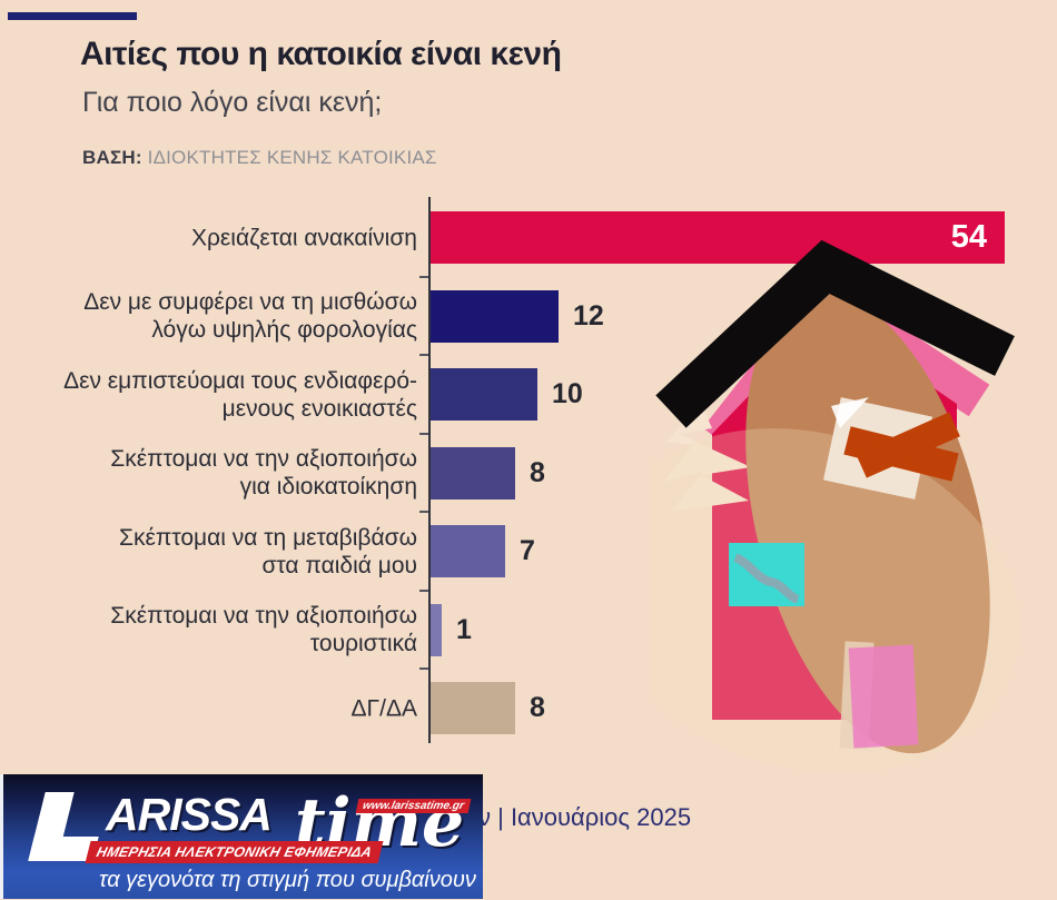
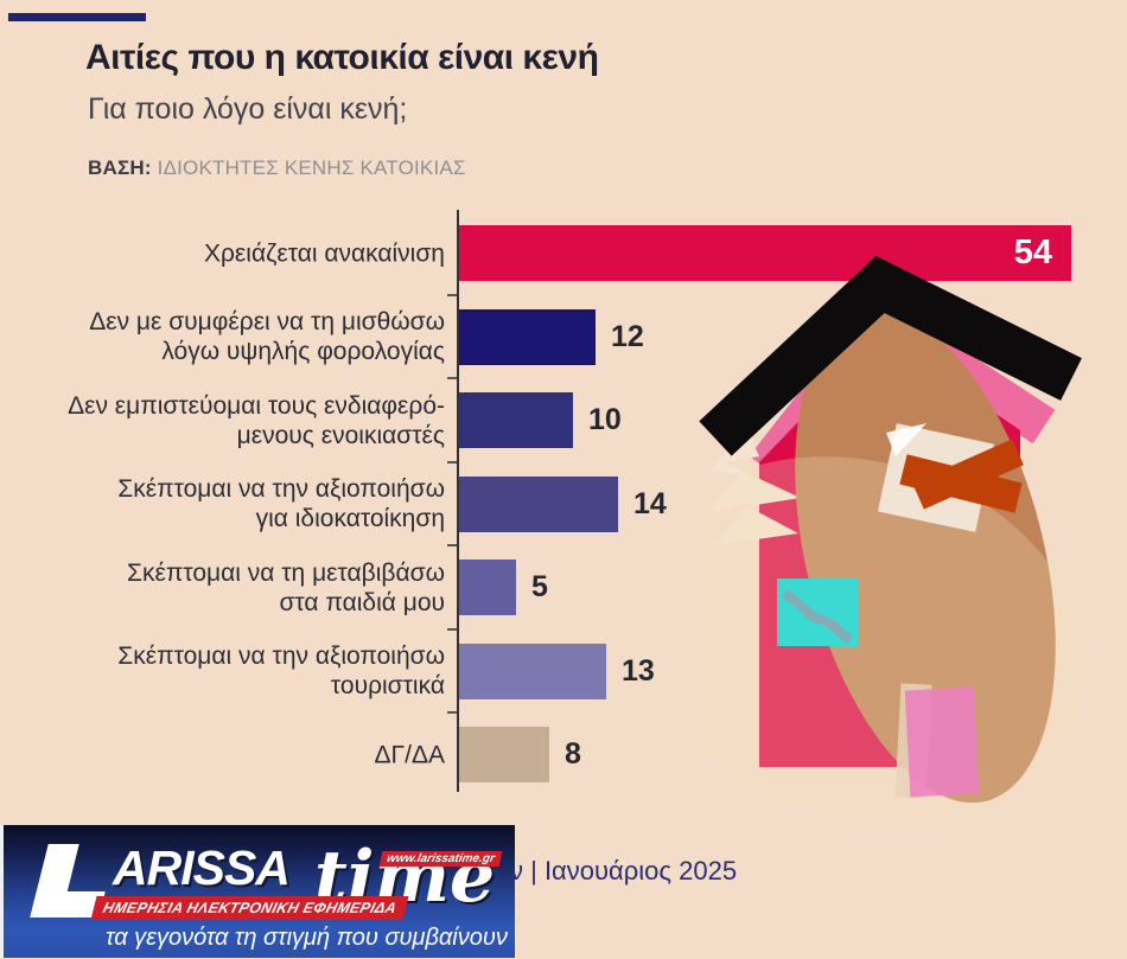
Σκέπτομαι να την αξιοποιήσω για ιδιοκατοίκηση: 8 -> 14
Σκέπτομαι να τη μεταβιβάσω στα παιδιά μου: 7 -> 5
Σκέπτομαι να την αξιοποιήσω τουριστικά: 1 -> 13
